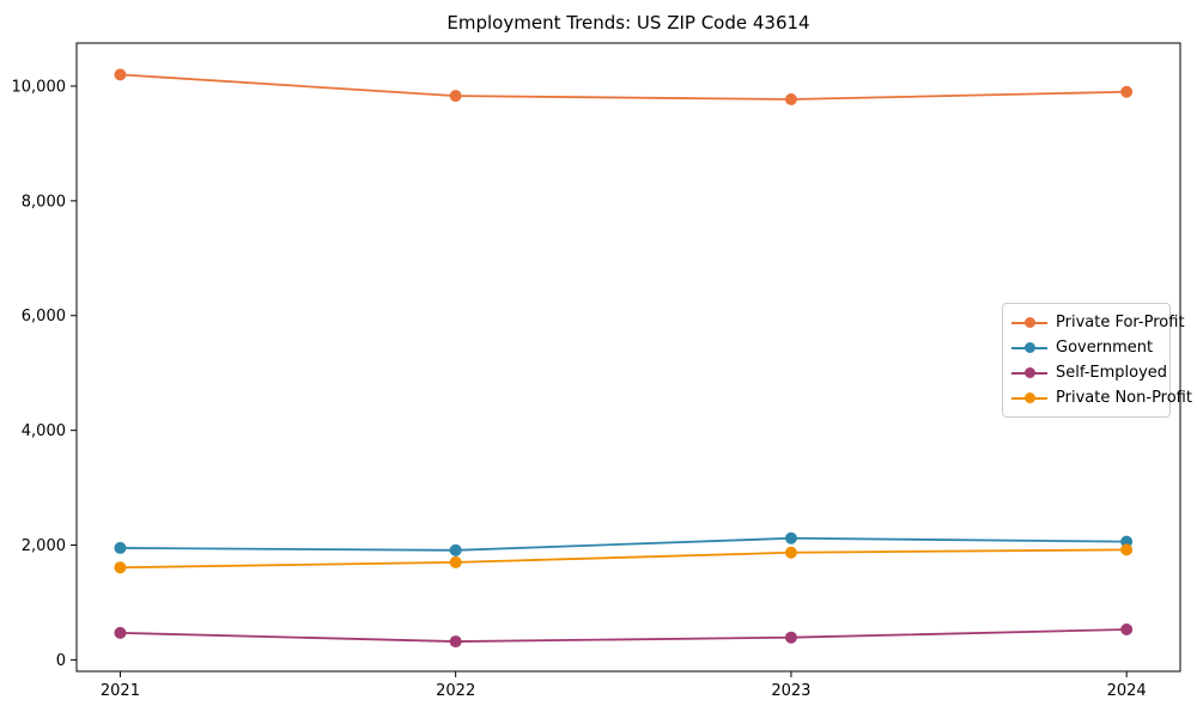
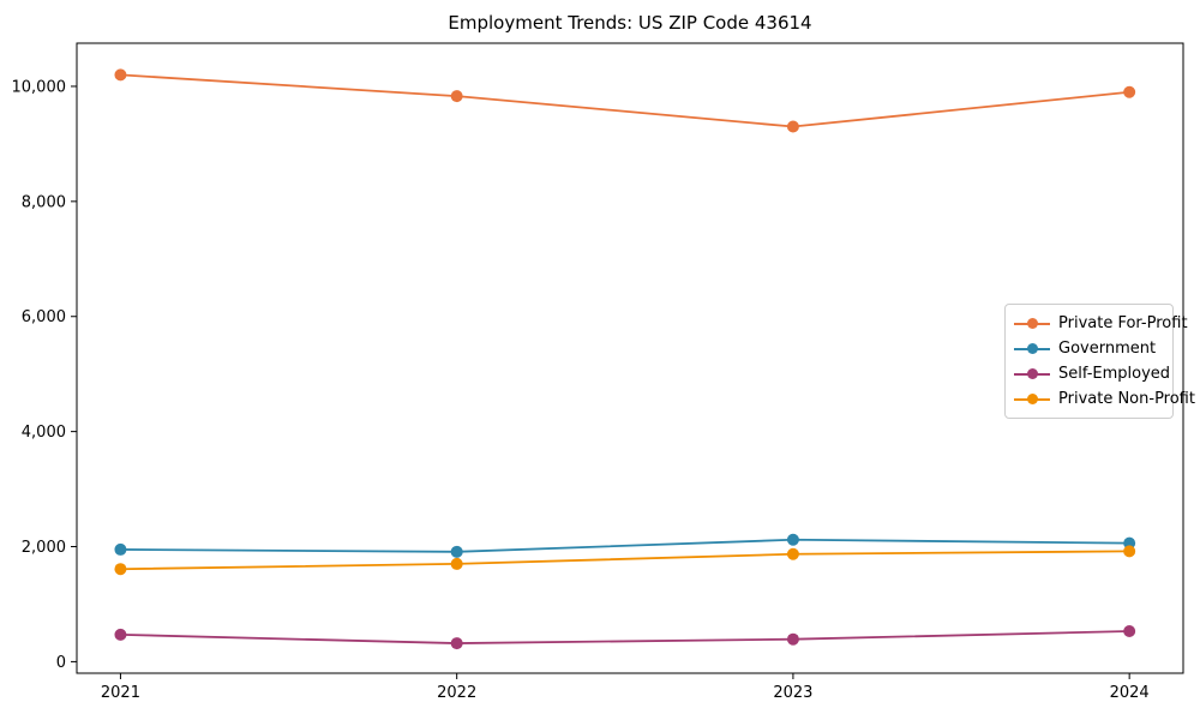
Private For-Profit/2023: 9800 -> 9300
